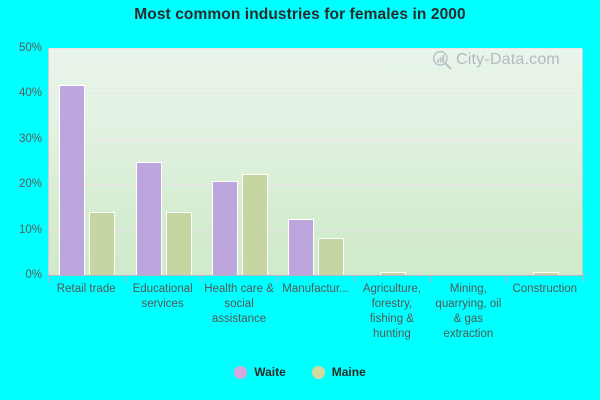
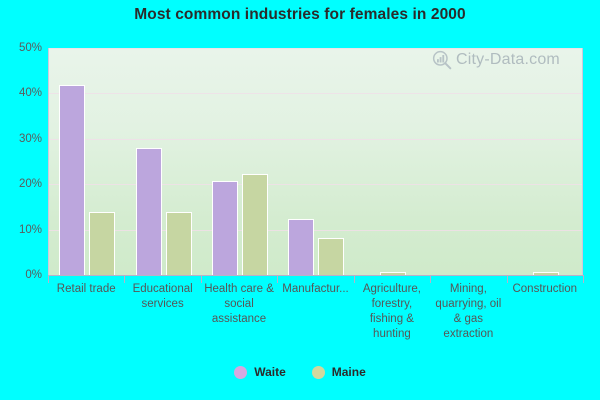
Waite/Educational services: 25% -> 28%
